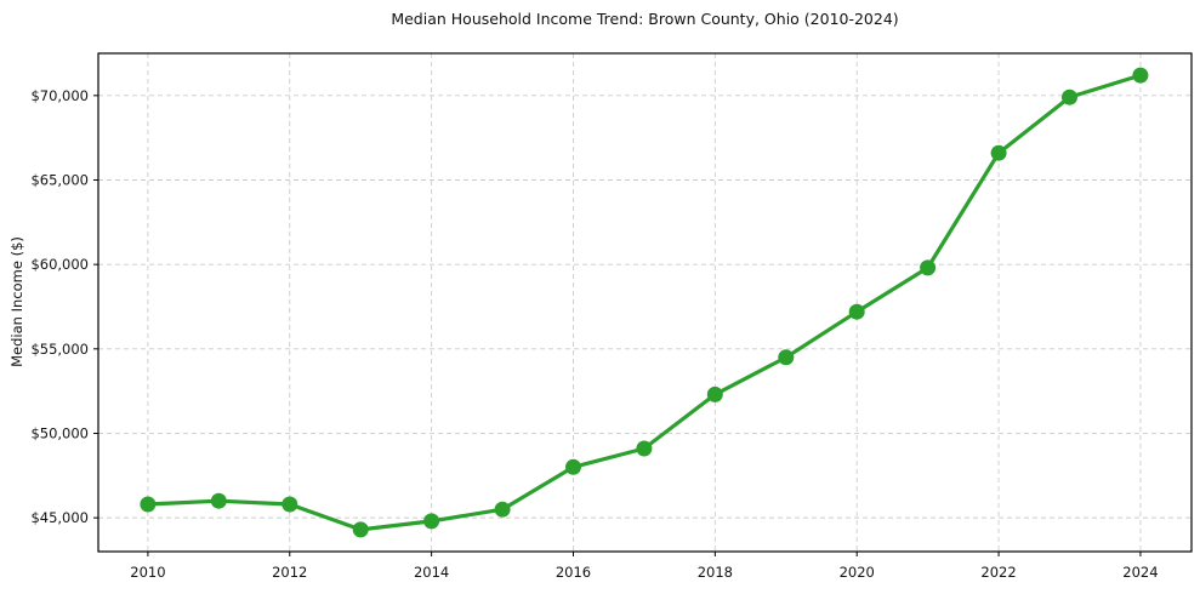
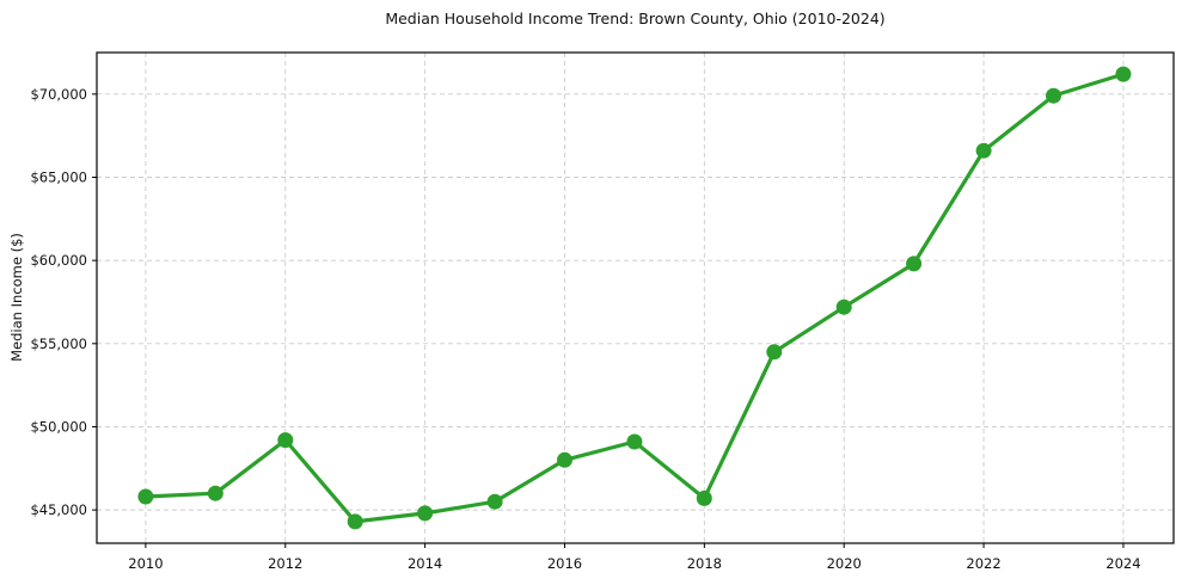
2012: $45800 -> $49200
2018: $52300 -> $45700
